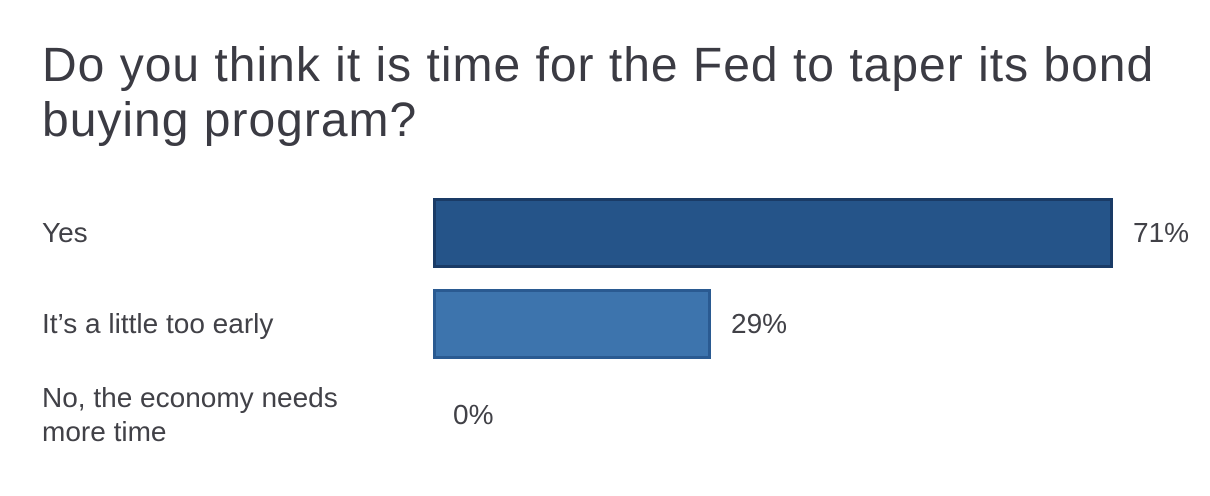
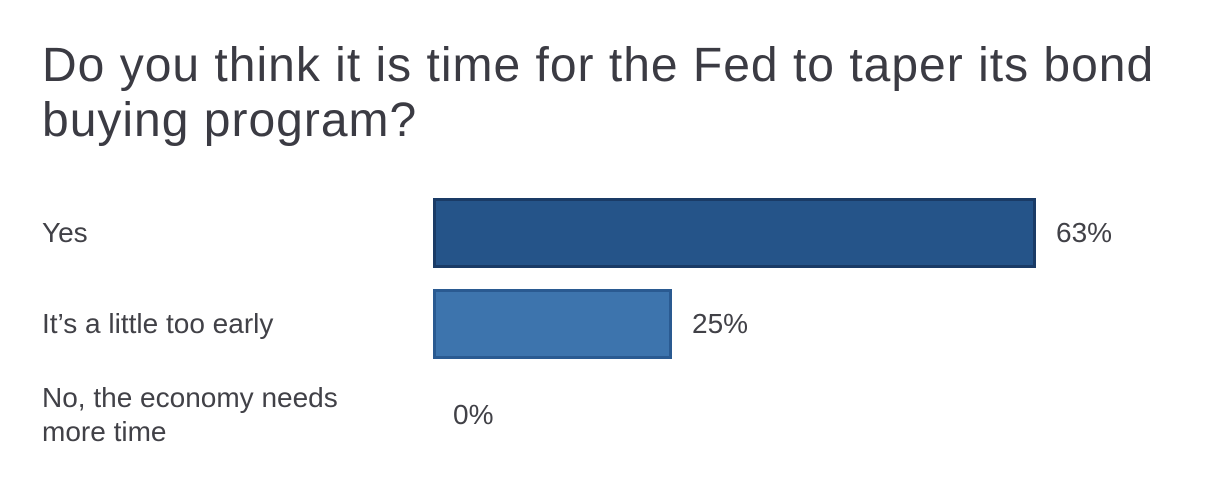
Yes: 71% -> 63%
It’s a little too early: 29% -> 25%
